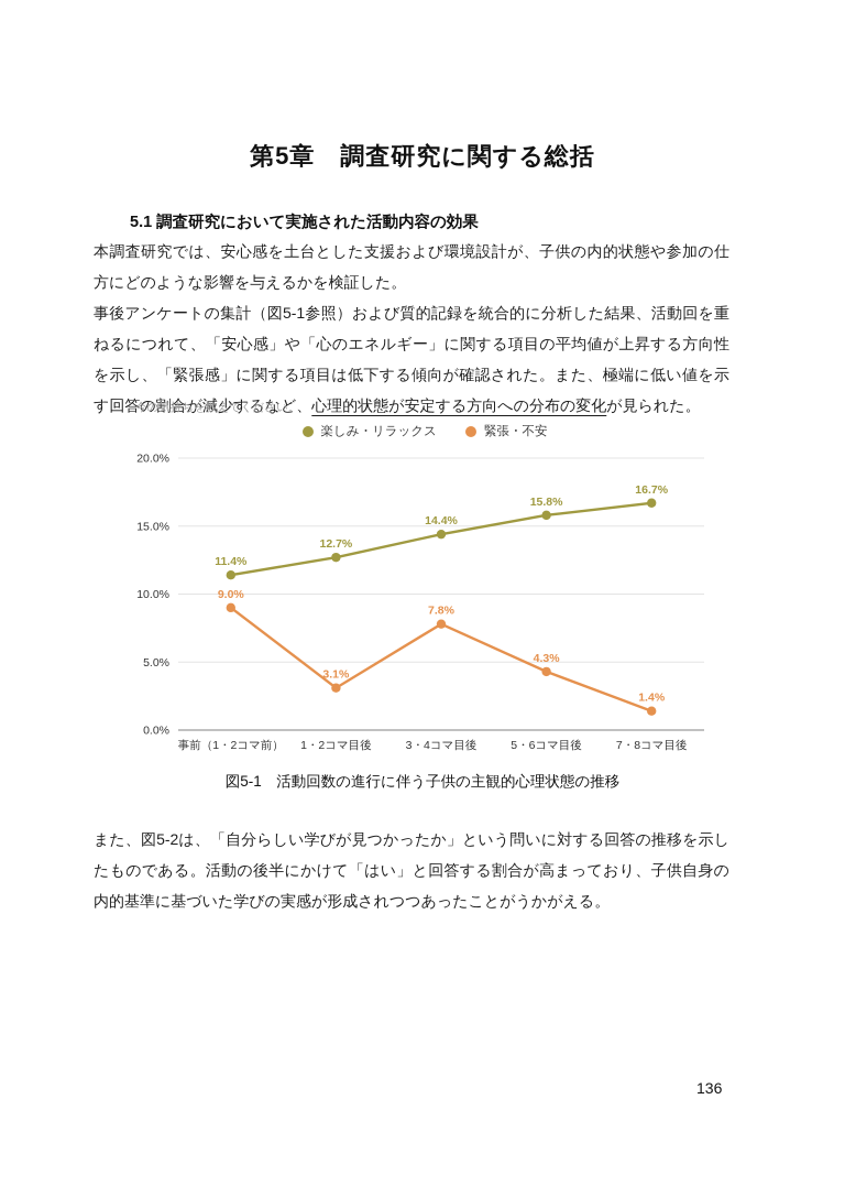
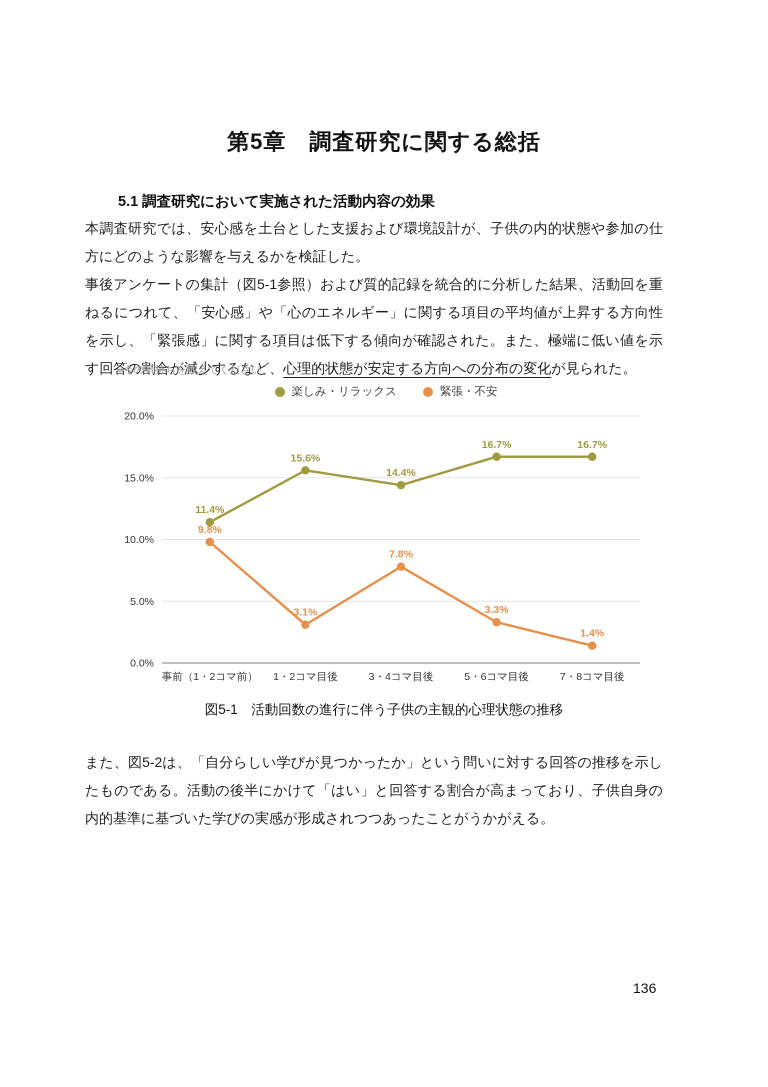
緊張・不安/事前（1・2コマ前）: 9.0% -> 9.8%
楽しみ・リラックス/1・2コマ目後: 12.7% -> 15.6%
楽しみ・リラックス/5・6コマ目後: 15.8% -> 16.7%
緊張・不安/5・6コマ目後: 4.3% -> 3.3%
